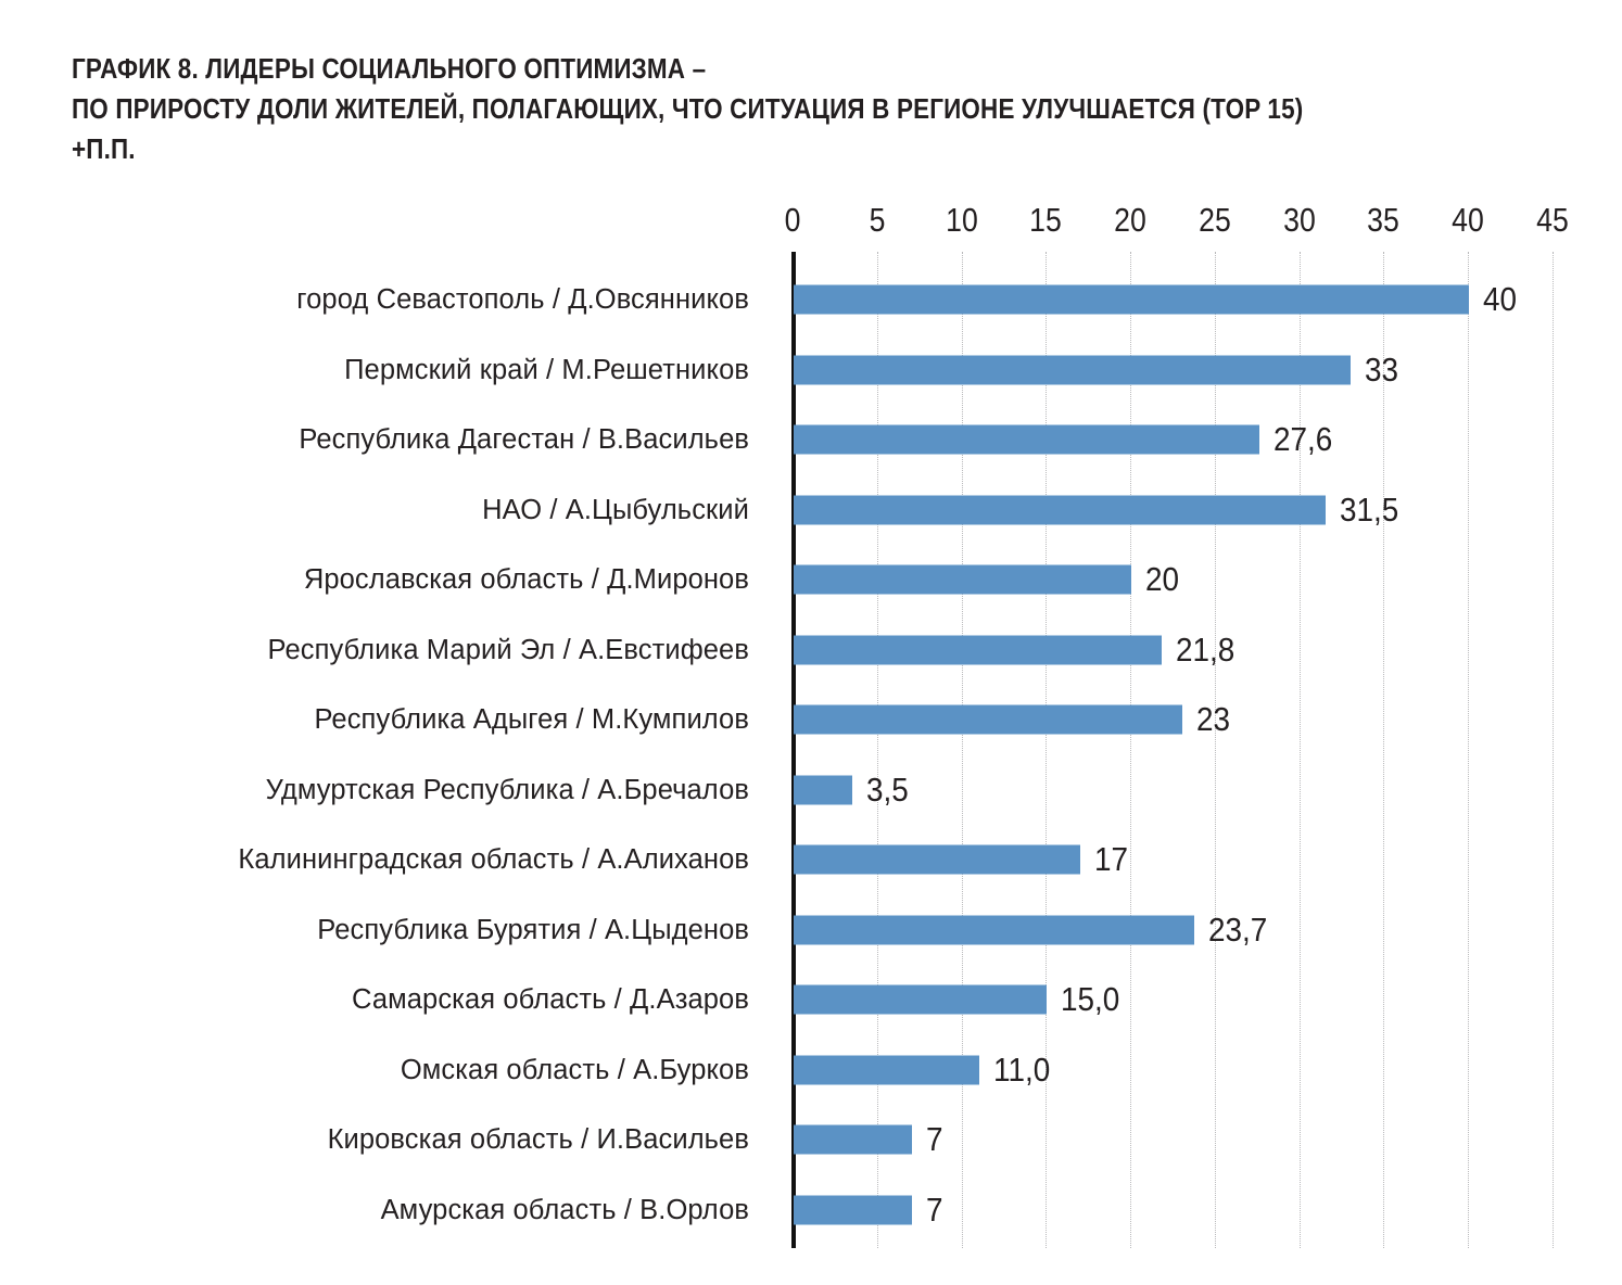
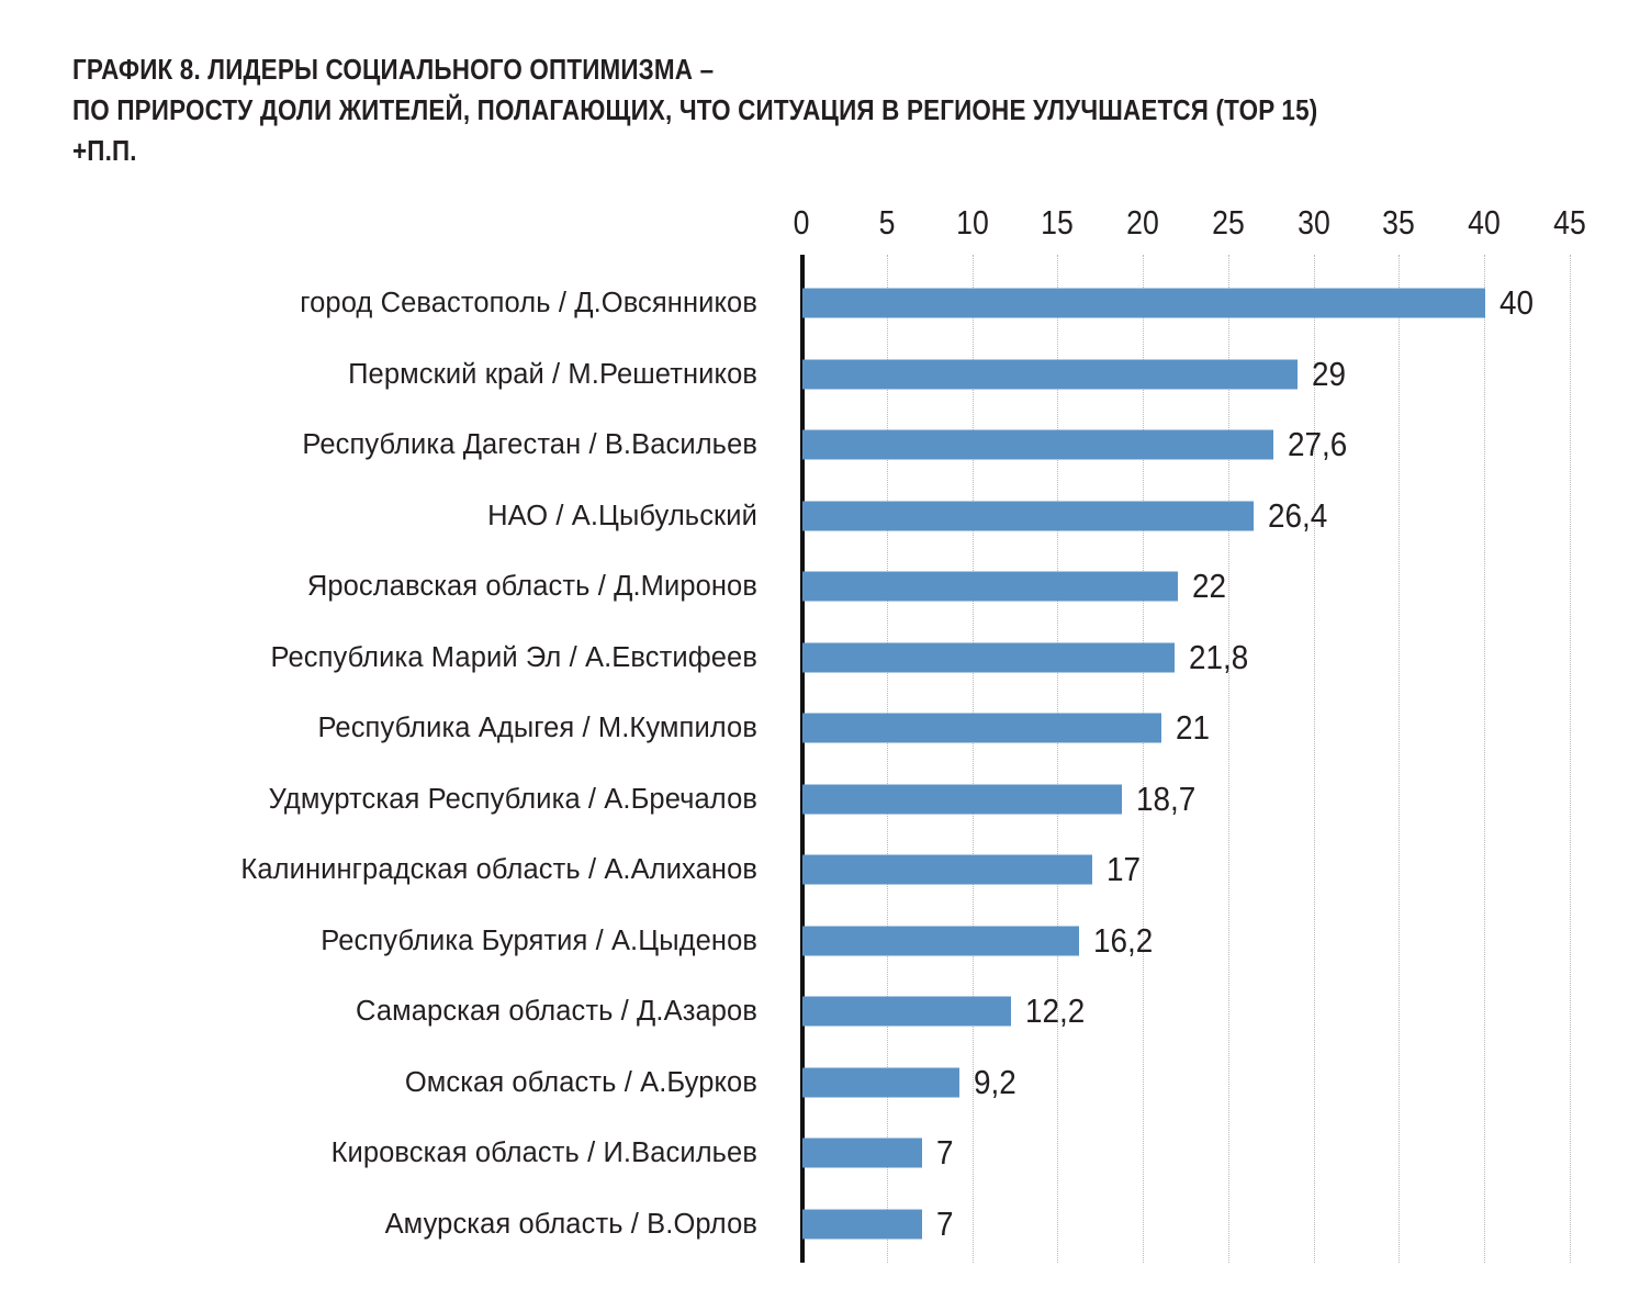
Пермский край / М.Решетников: 33 -> 29
НАО / А.Цыбульский: 31,5 -> 26,4
Ярославская область / Д.Миронов: 20 -> 22
Республика Адыгея / М.Кумпилов: 23 -> 21
Удмуртская Республика / А.Бречалов: 3,5 -> 18,7
Республика Бурятия / А.Цыденов: 23,7 -> 16,2
Самарская область / Д.Азаров: 15,0 -> 12,2
Омская область / А.Бурков: 11,0 -> 9,2
